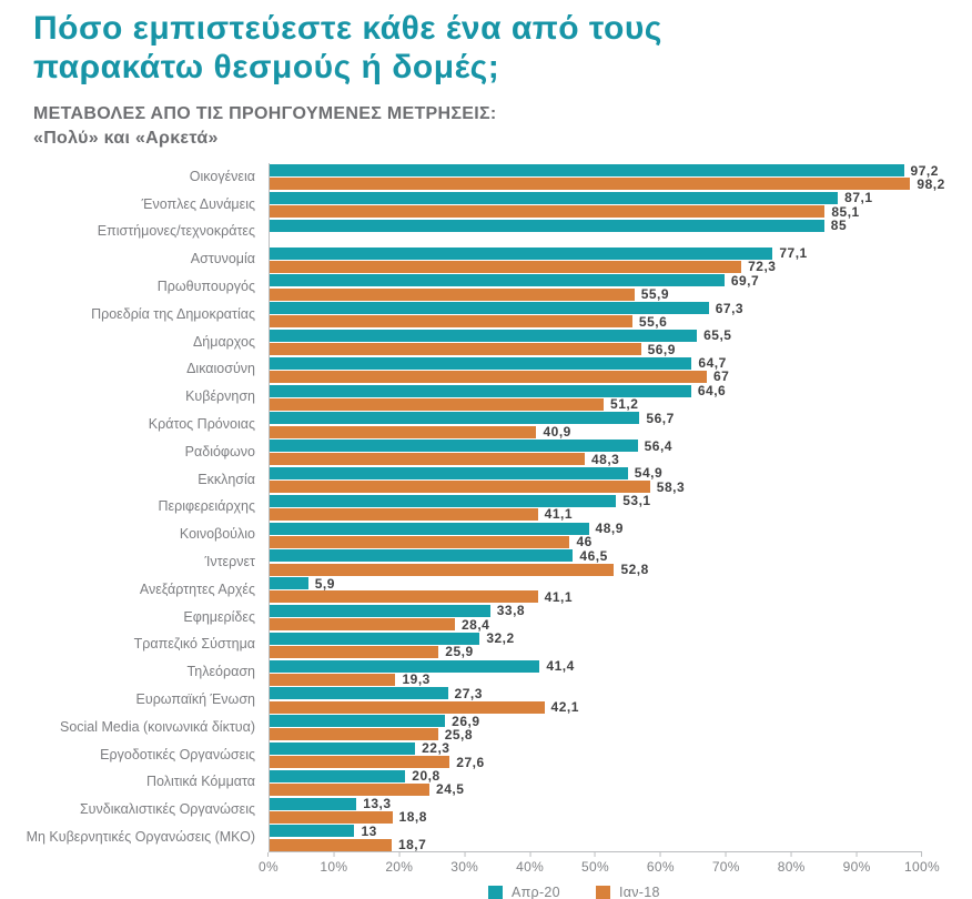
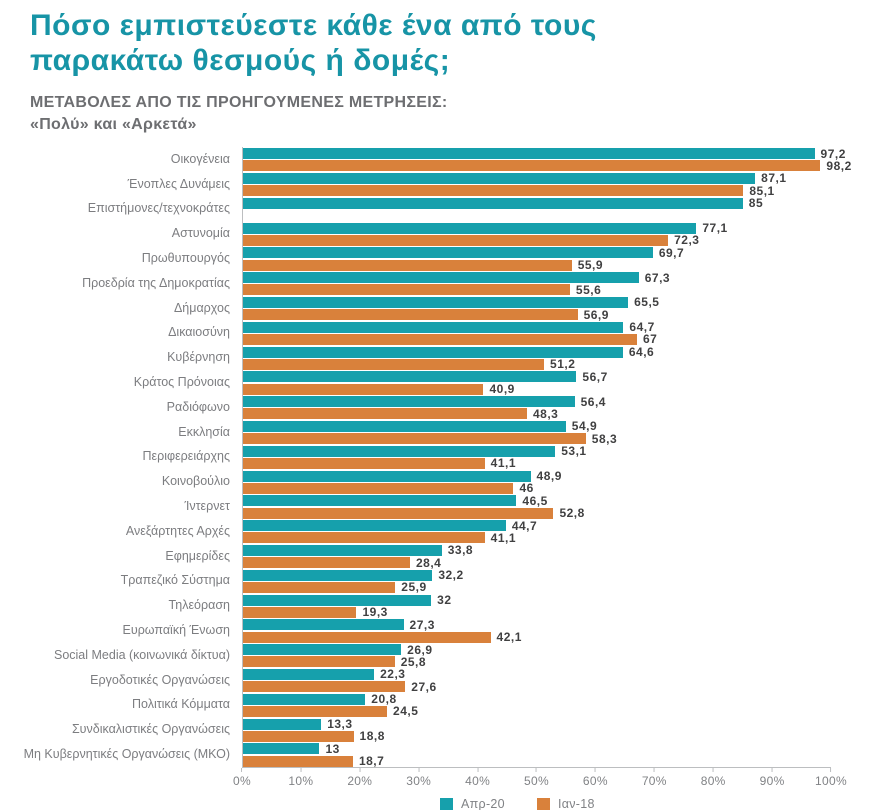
Απρ-20/Ανεξάρτητες Αρχές: 5,9 -> 44,7
Απρ-20/Τηλεόραση: 41,4 -> 32
